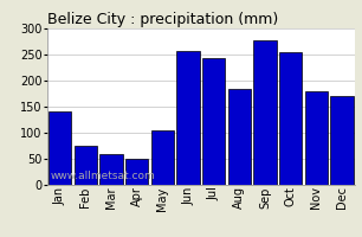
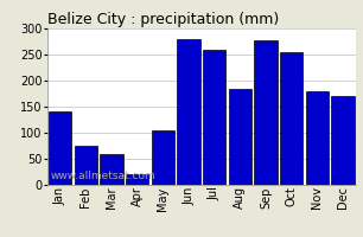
Apr: 50 -> 20
Jun: 257 -> 280
Jul: 243 -> 260
